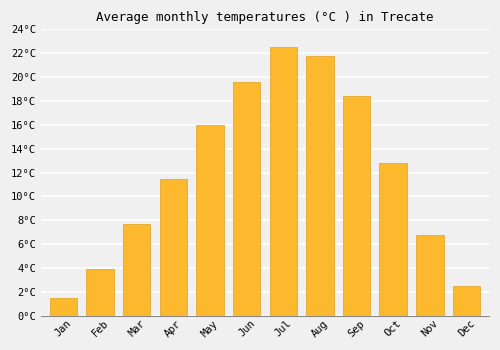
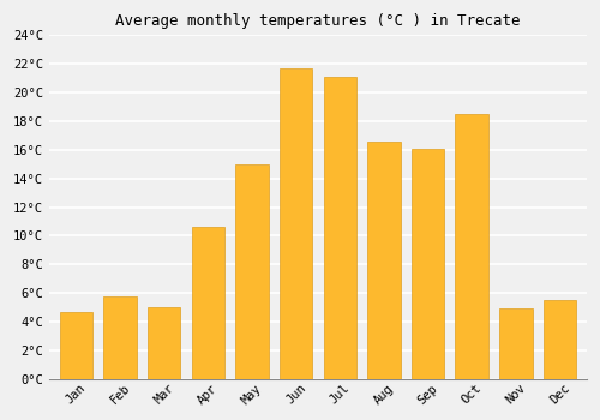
Jan: 1.5°C -> 4.7°C
Feb: 3.9°C -> 5.8°C
Mar: 7.7°C -> 5.0°C
Apr: 11.5°C -> 10.6°C
May: 16.0°C -> 15.0°C
Jun: 19.6°C -> 21.7°C
Jul: 22.5°C -> 21.1°C
Aug: 21.8°C -> 16.6°C
Sep: 18.4°C -> 16.1°C
Oct: 12.8°C -> 18.5°C
Nov: 6.8°C -> 4.9°C
Dec: 2.5°C -> 5.5°C
